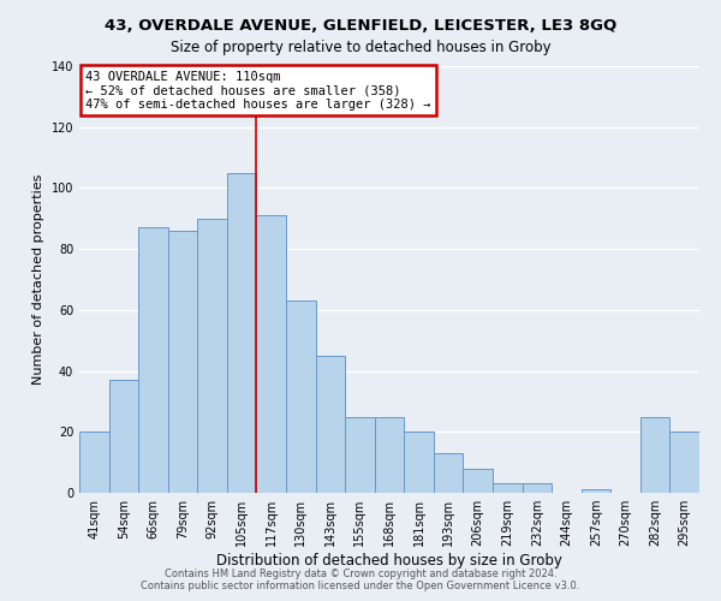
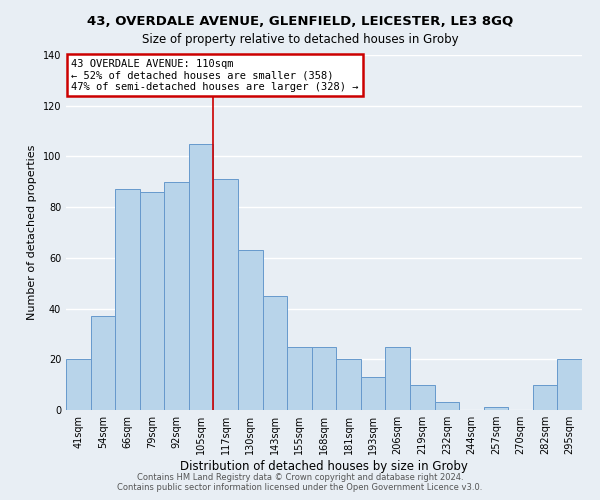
206sqm: 8 -> 25
219sqm: 3 -> 10
282sqm: 25 -> 10
